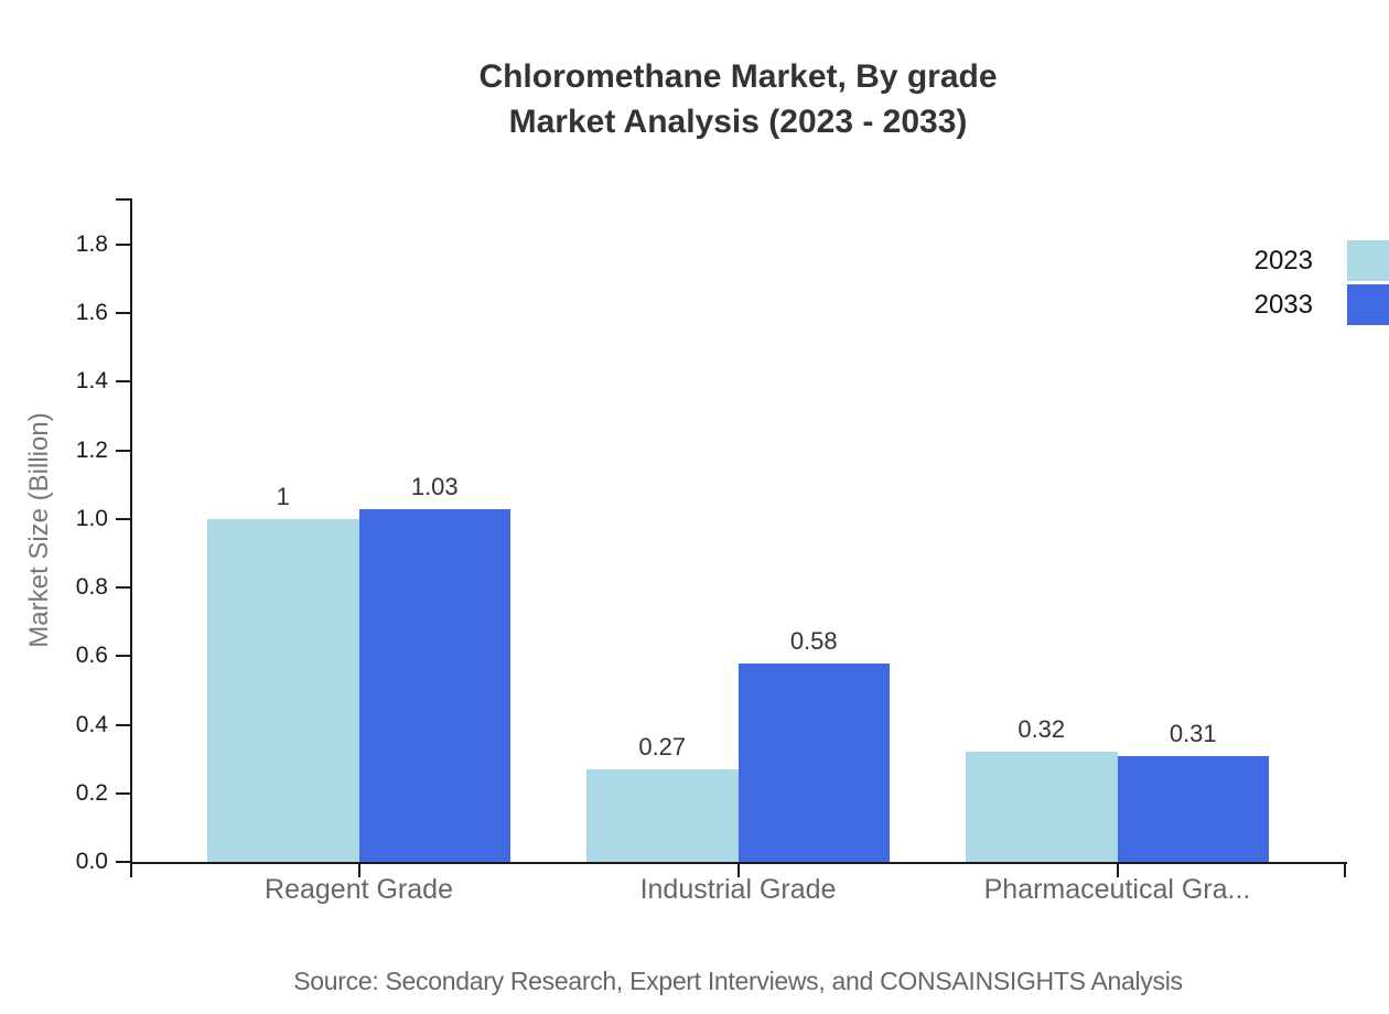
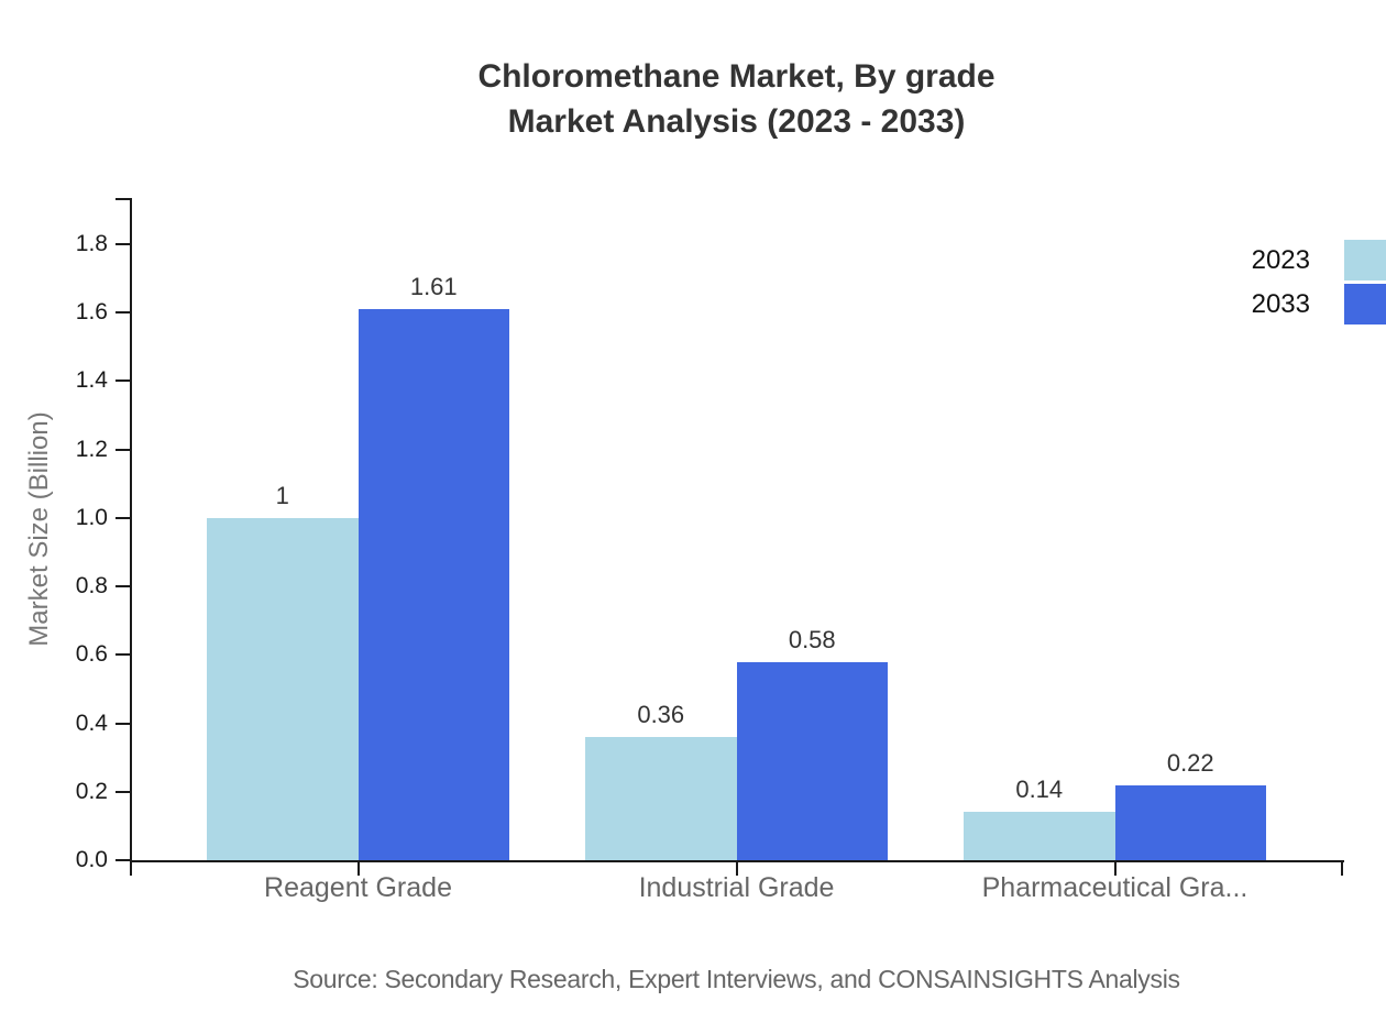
2033/Reagent Grade: 1.03 -> 1.61
2023/Industrial Grade: 0.27 -> 0.36
2023/Pharmaceutical Gra...: 0.32 -> 0.14
2033/Pharmaceutical Gra...: 0.31 -> 0.22
